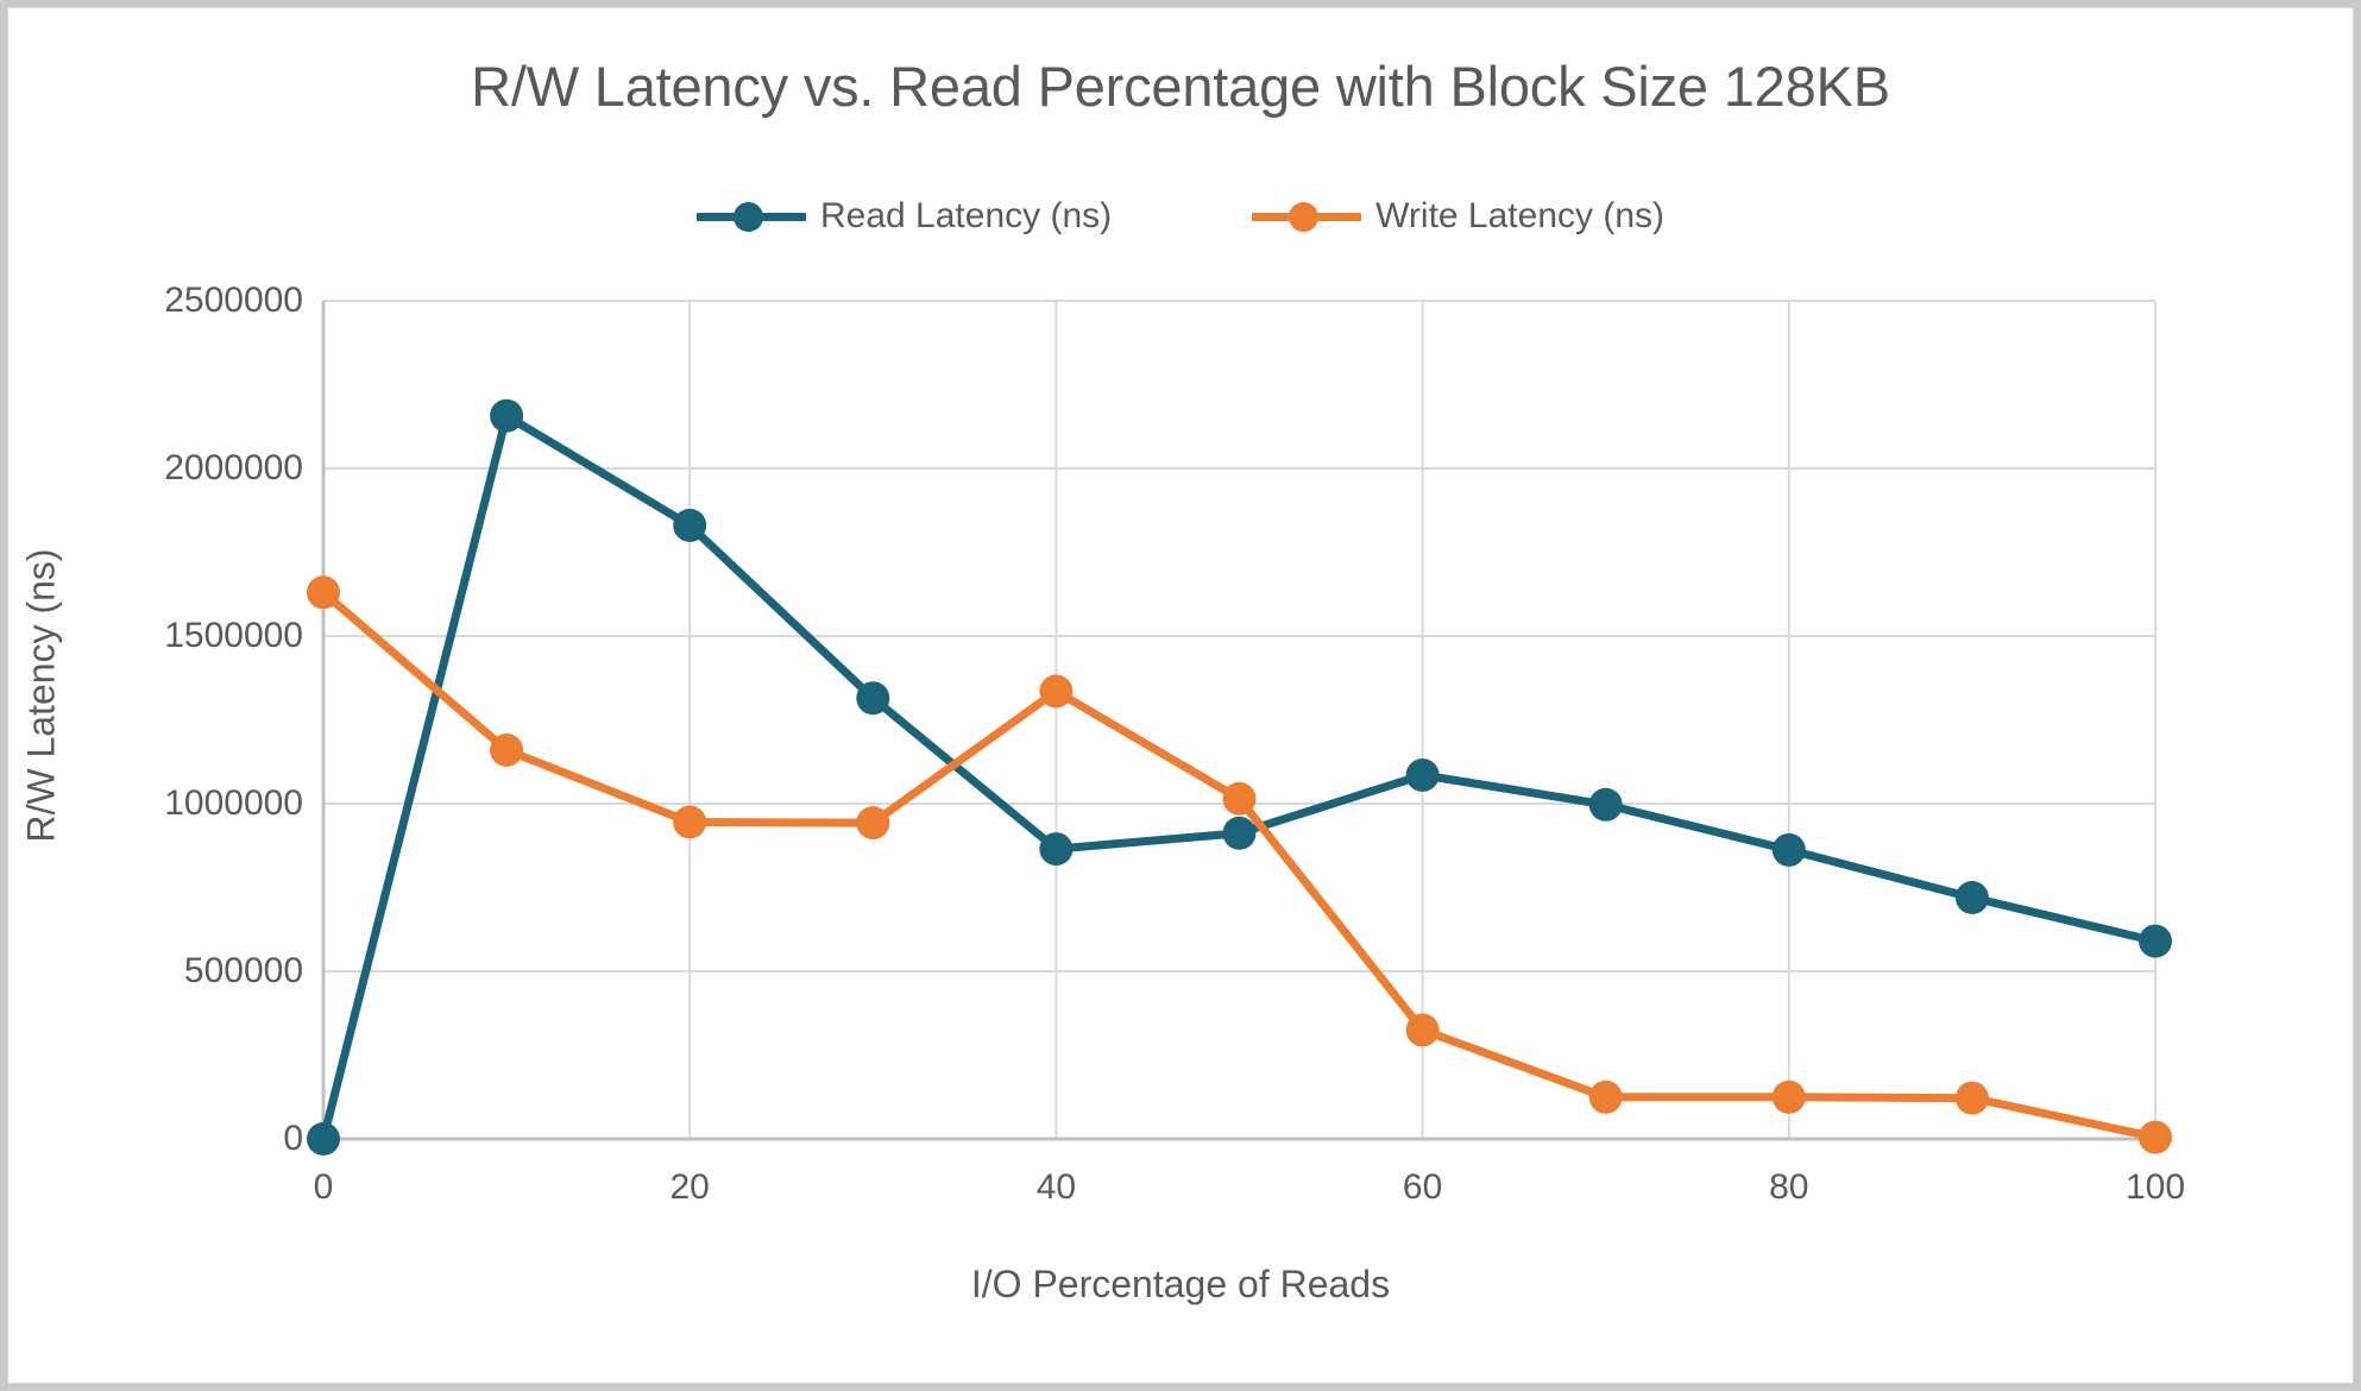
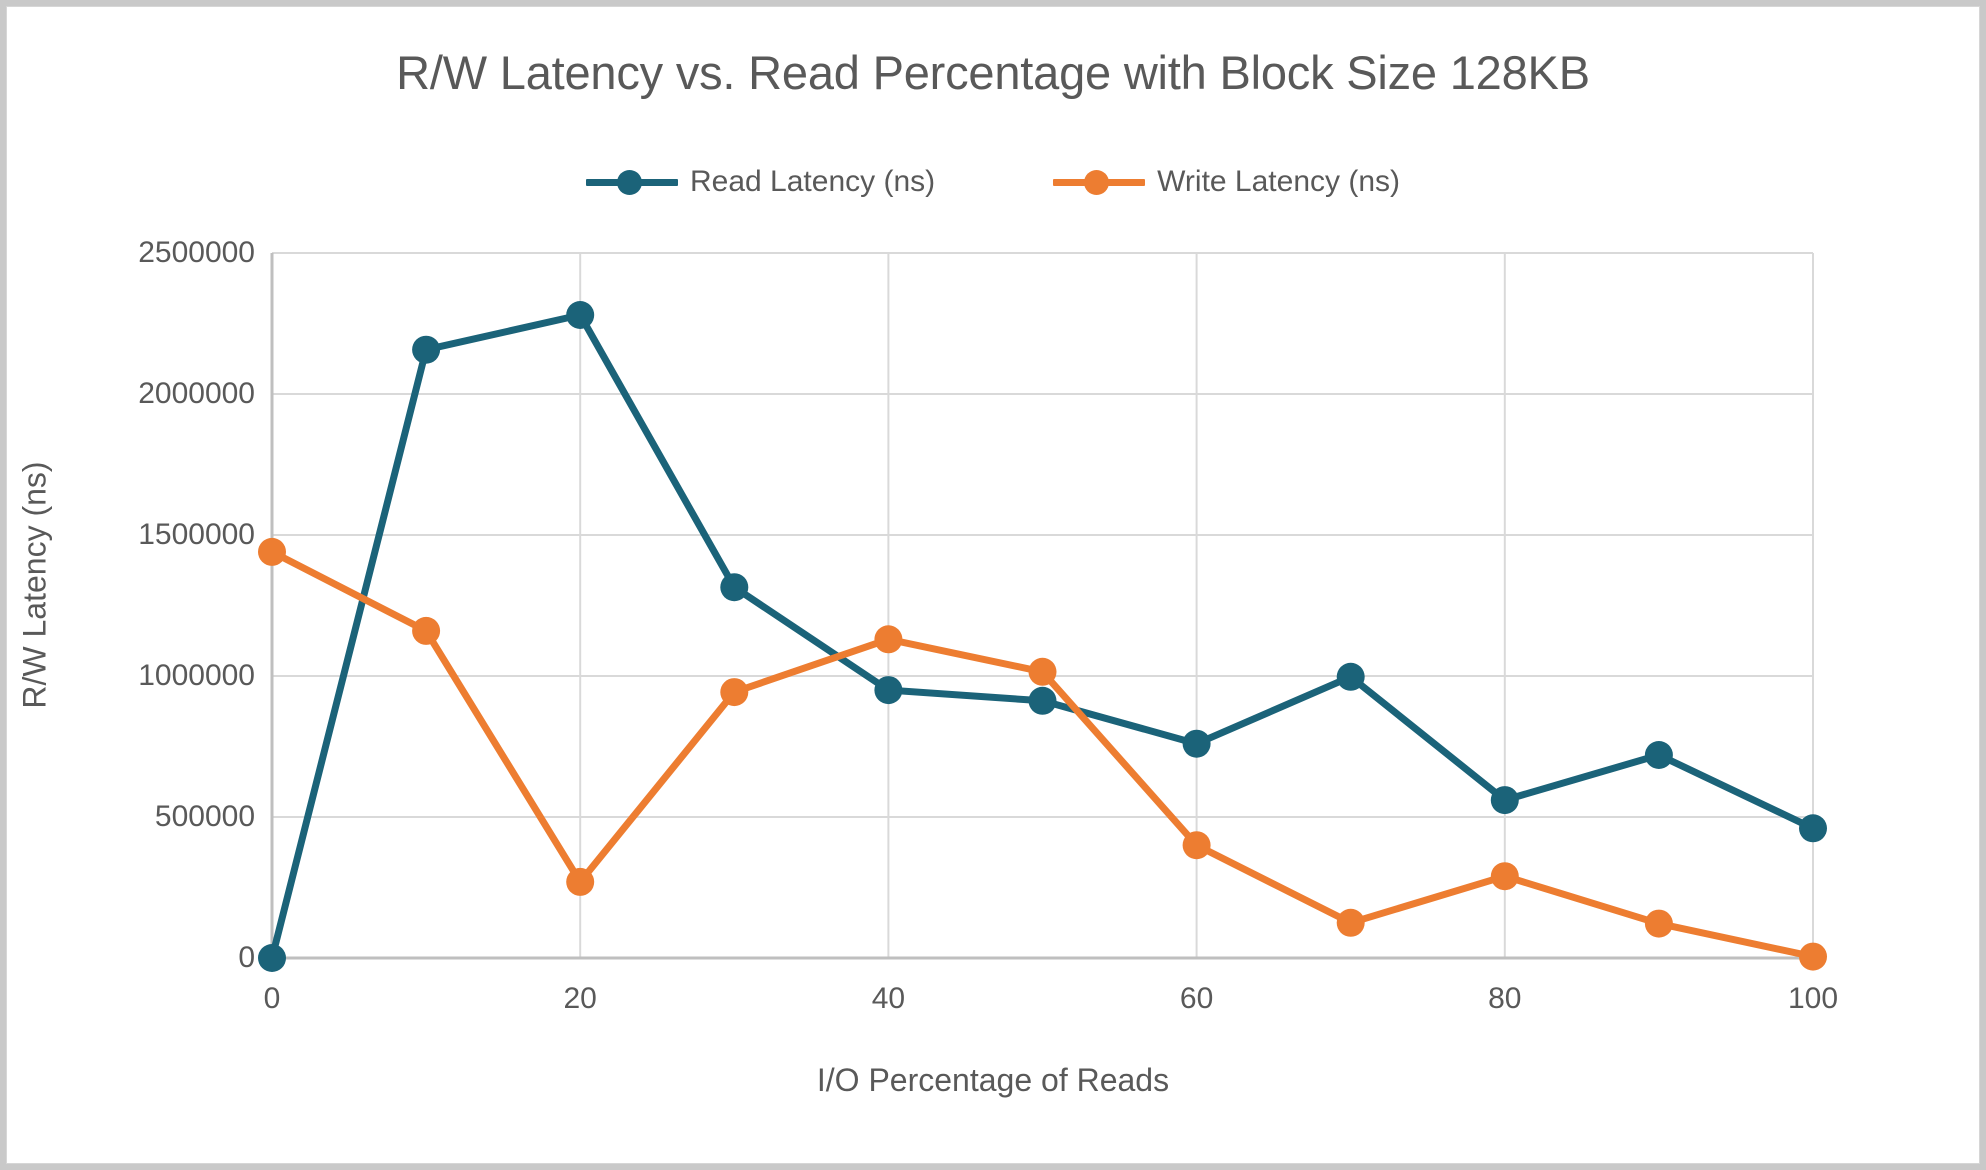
Write Latency (ns)/0: 1630000 -> 1440000
Read Latency (ns)/20: 1830000 -> 2280000
Write Latency (ns)/20: 940000 -> 270000
Read Latency (ns)/40: 860000 -> 950000
Write Latency (ns)/40: 1340000 -> 1130000
Read Latency (ns)/60: 1080000 -> 760000
Write Latency (ns)/60: 320000 -> 400000
Read Latency (ns)/80: 860000 -> 560000
Write Latency (ns)/80: 120000 -> 290000
Read Latency (ns)/100: 590000 -> 460000
